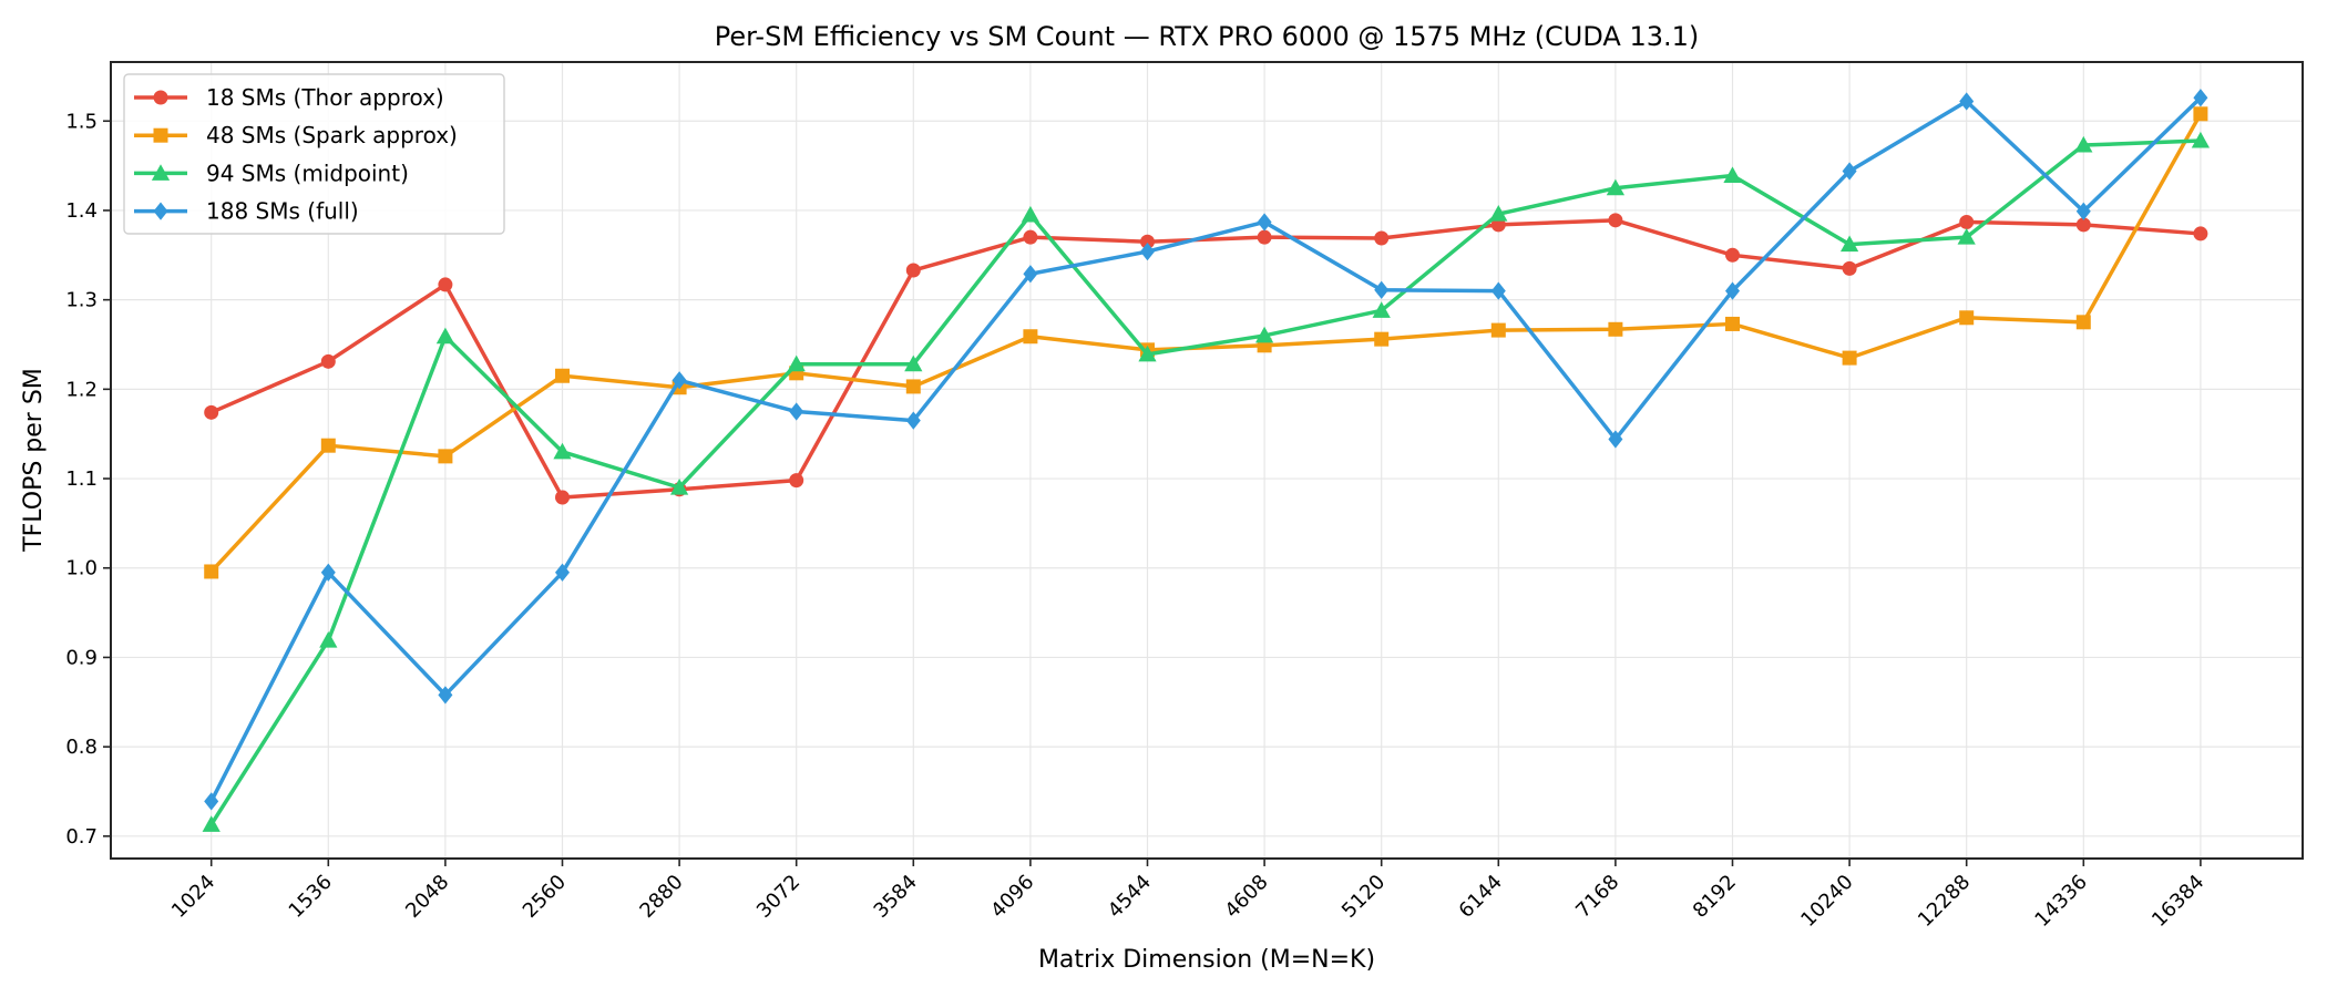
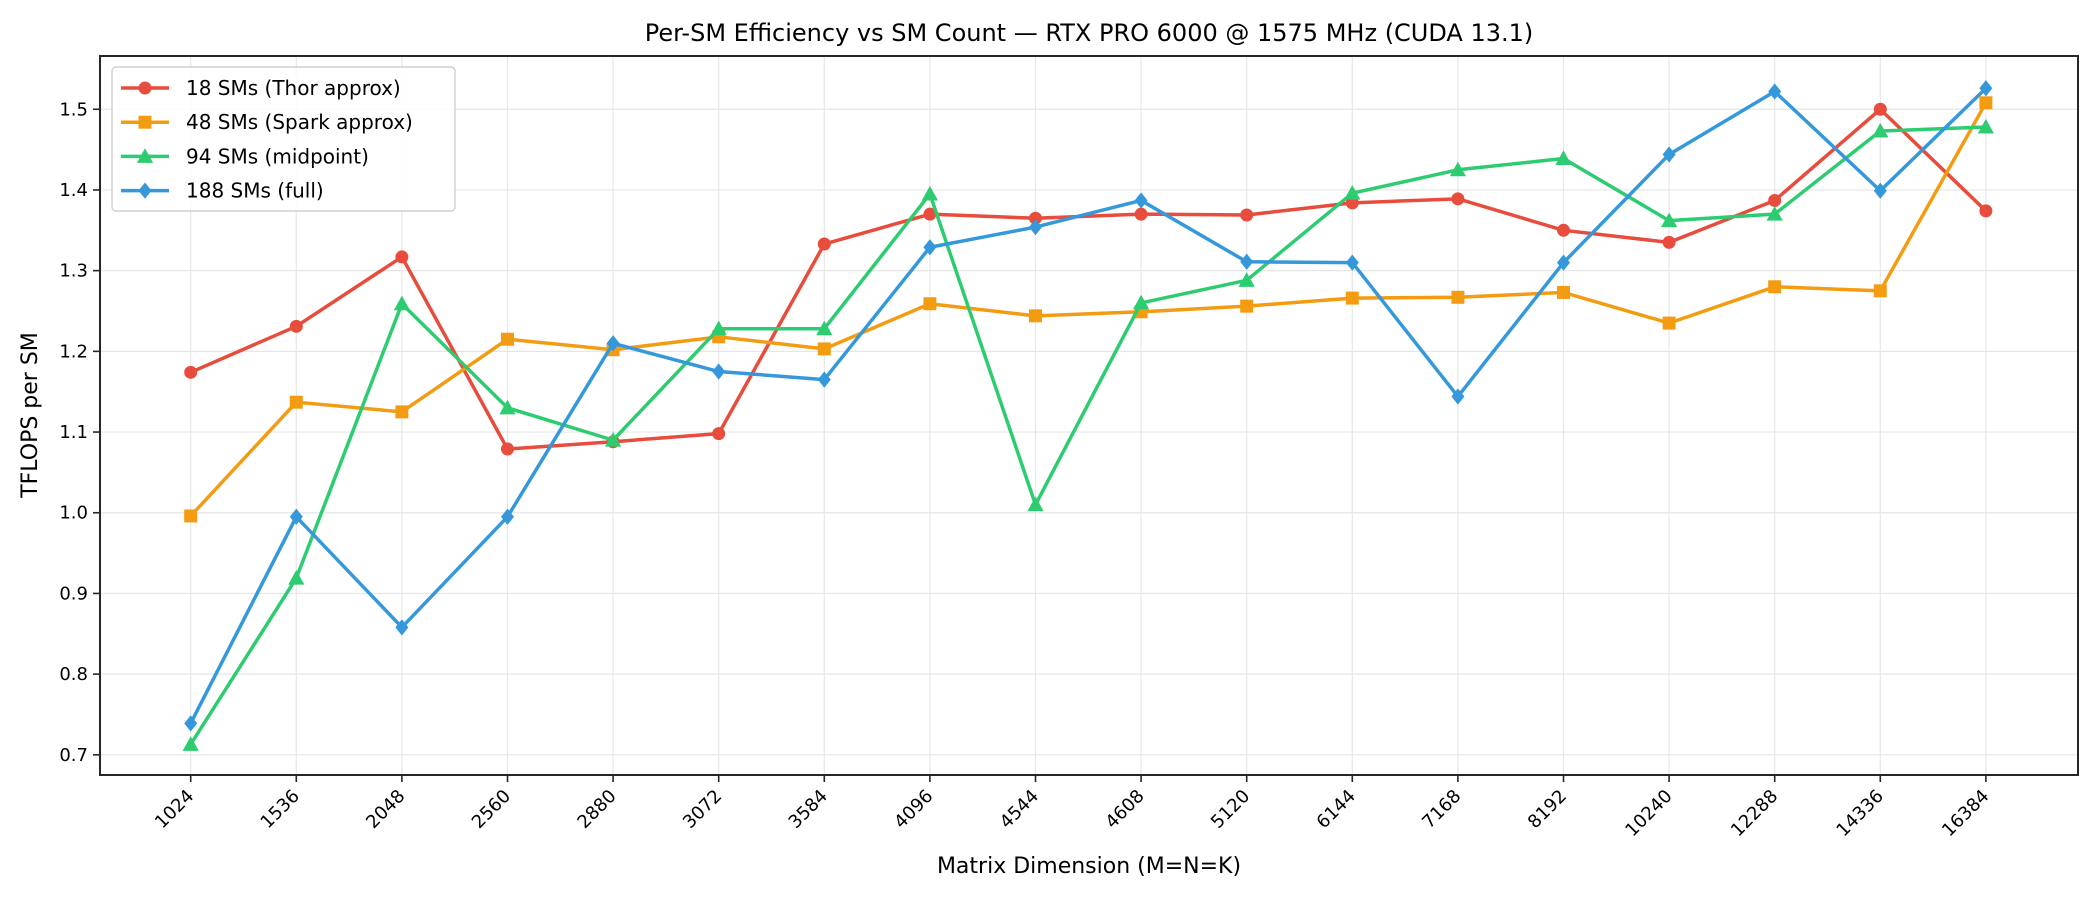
94 SMs (midpoint)/4544: 1.24 -> 1.01
18 SMs (Thor approx)/14336: 1.38 -> 1.50
